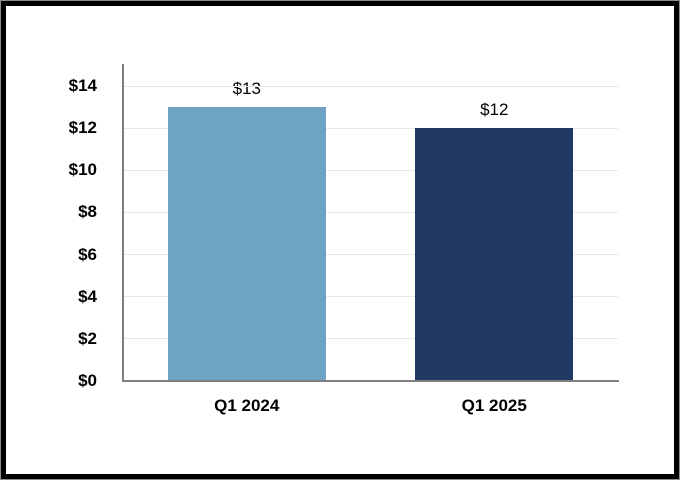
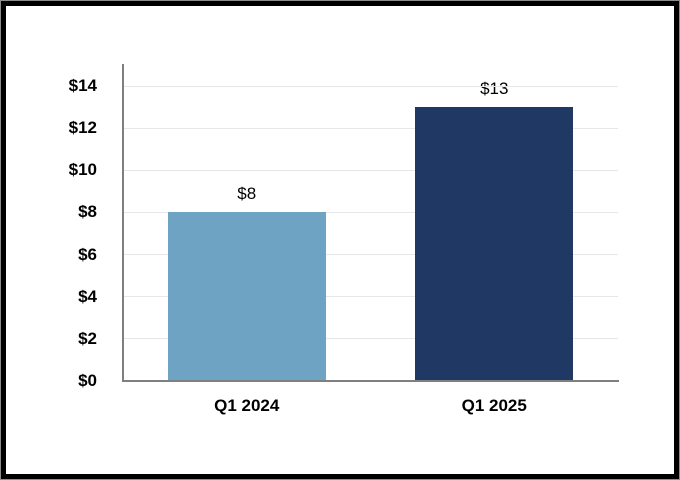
Q1 2024: $13 -> $8
Q1 2025: $12 -> $13
